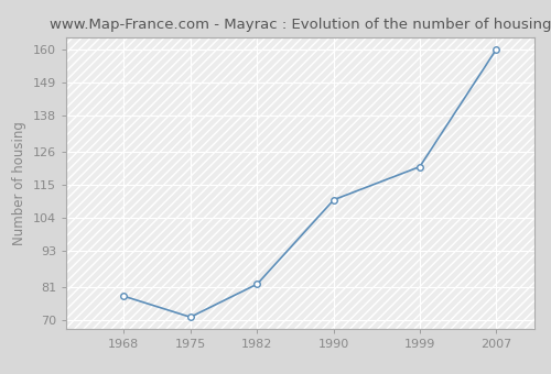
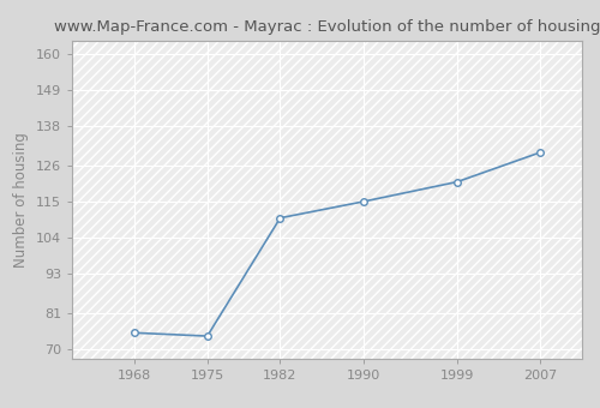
1968: 78 -> 75
1975: 71 -> 74
1982: 82 -> 110
1990: 110 -> 115
2007: 160 -> 130
